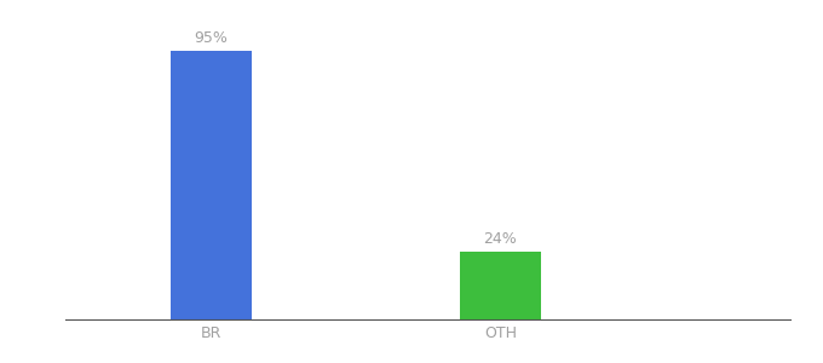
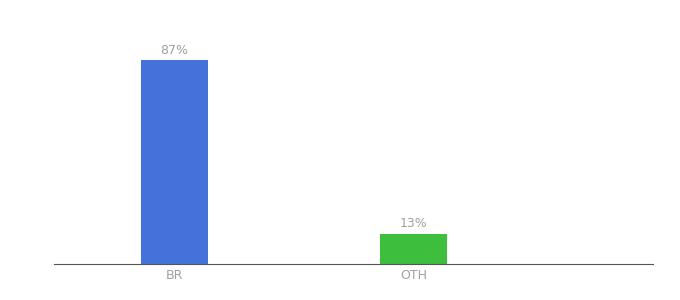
BR: 95% -> 87%
OTH: 24% -> 13%
